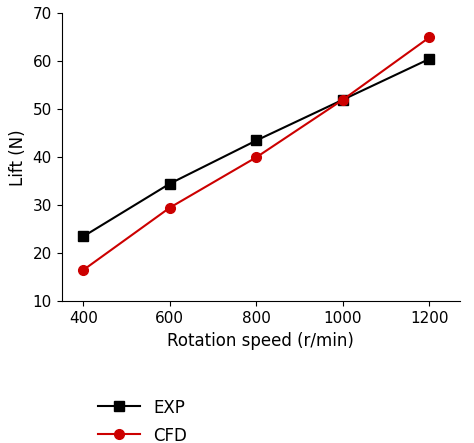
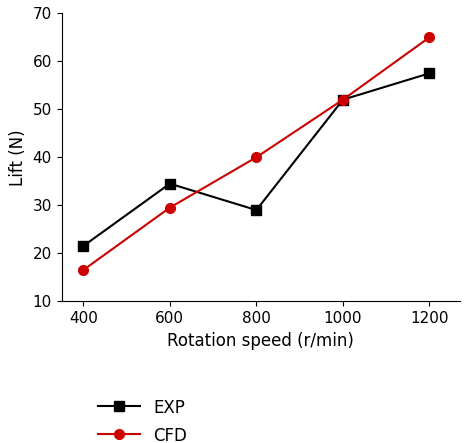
EXP/400: 23.5 -> 21.5
EXP/800: 43.5 -> 29.0
EXP/1200: 60.5 -> 57.5
